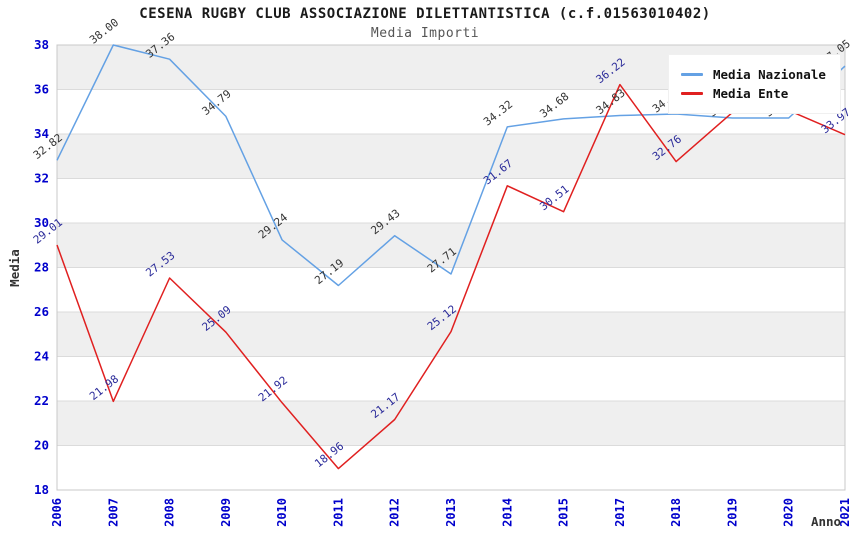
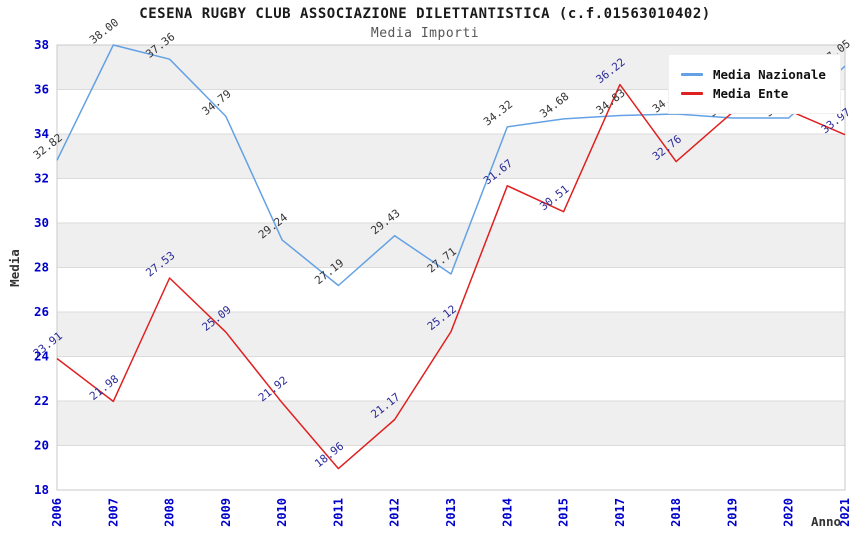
Media Ente/2006: 29.01 -> 23.91
